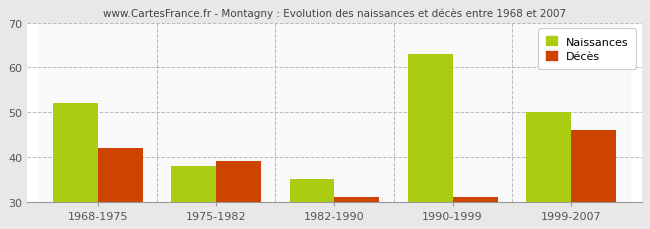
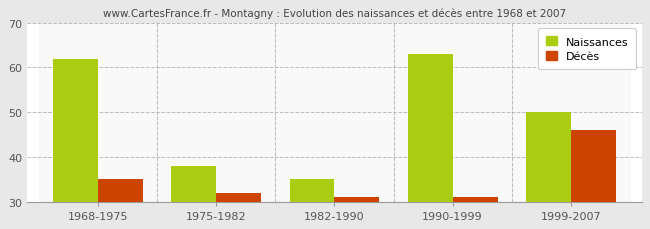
Naissances/1968-1975: 52 -> 62
Décès/1968-1975: 42 -> 35
Décès/1975-1982: 39 -> 32
